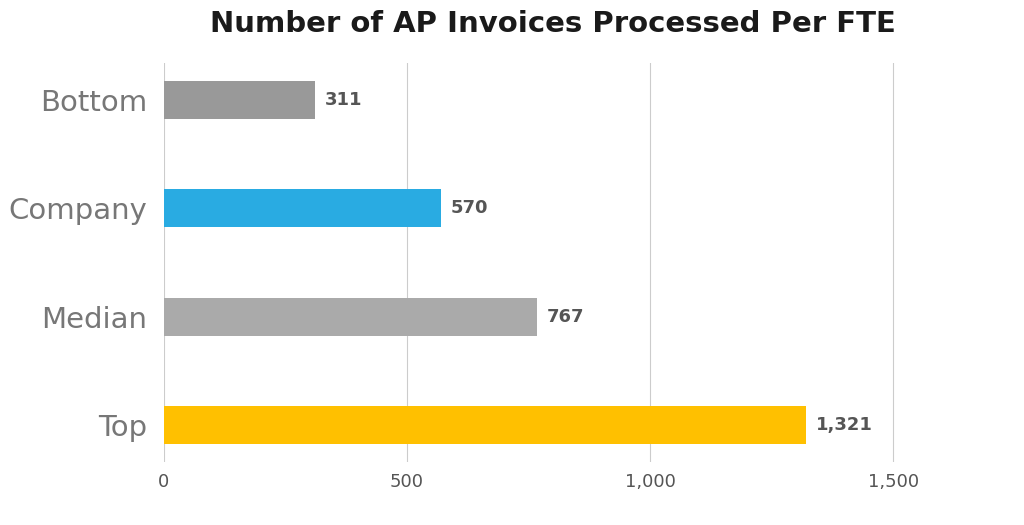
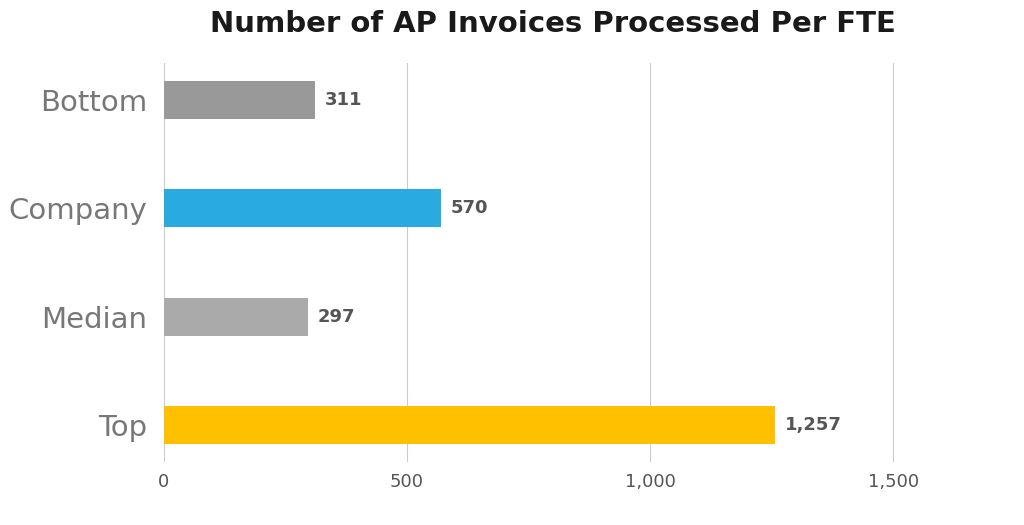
Median: 767 -> 297
Top: 1,321 -> 1,257
